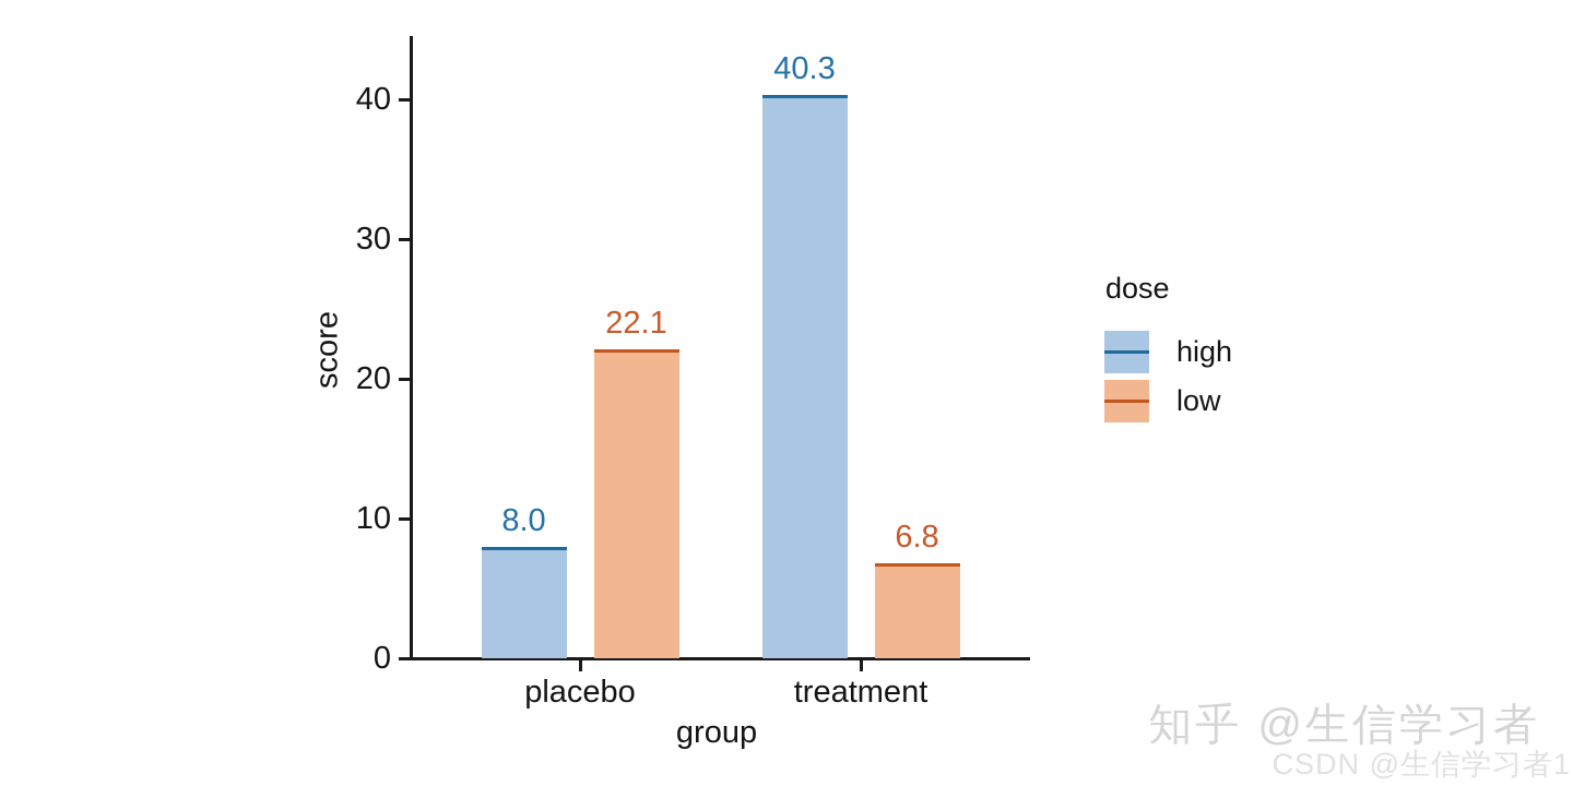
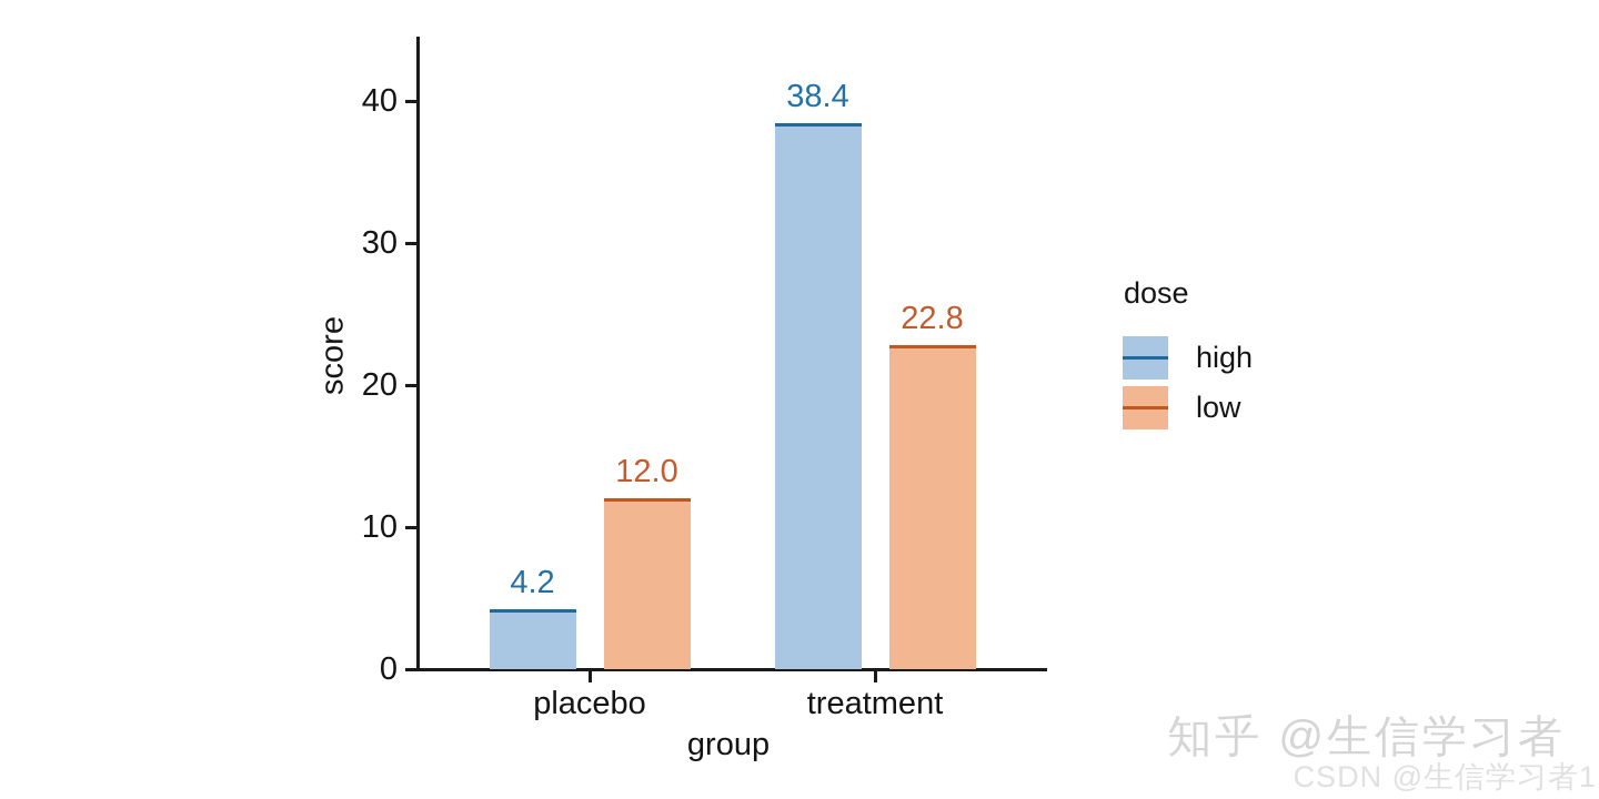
high/placebo: 8.0 -> 4.2
low/placebo: 22.1 -> 12.0
high/treatment: 40.3 -> 38.4
low/treatment: 6.8 -> 22.8
